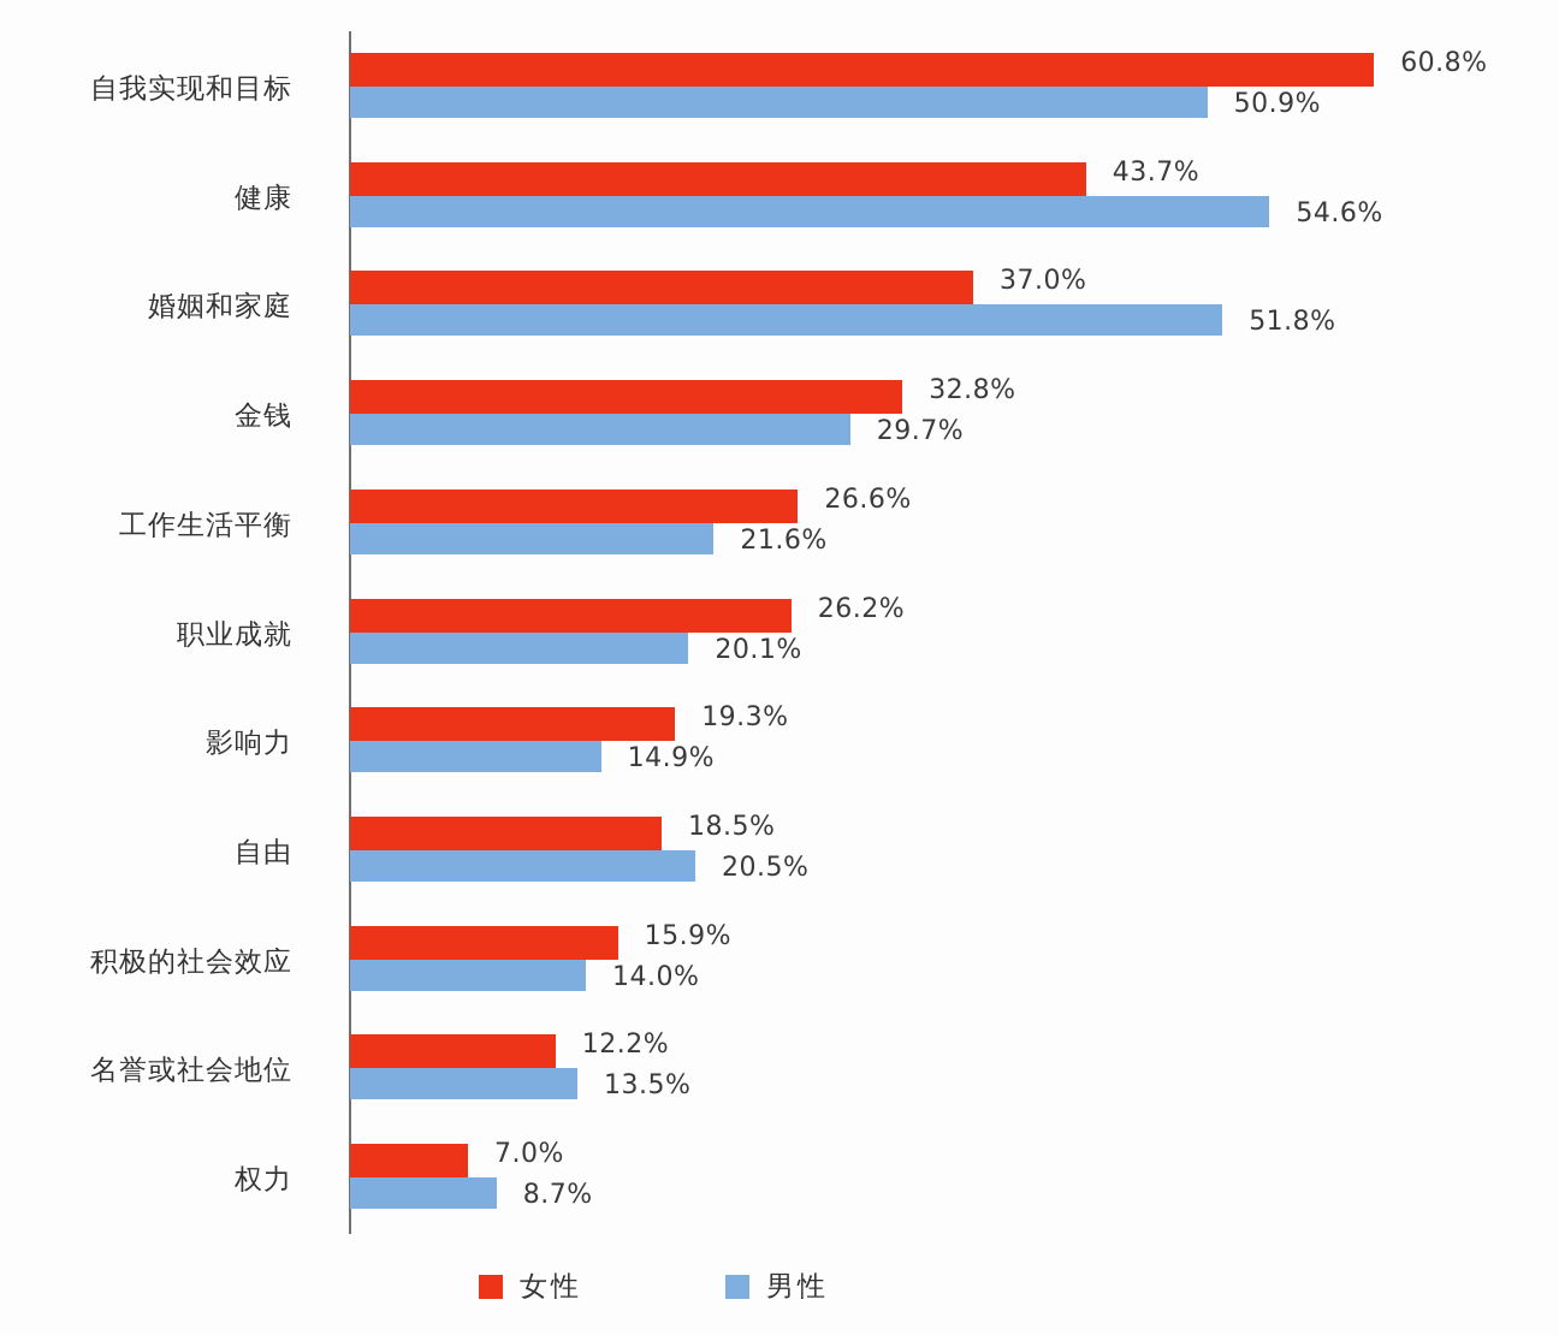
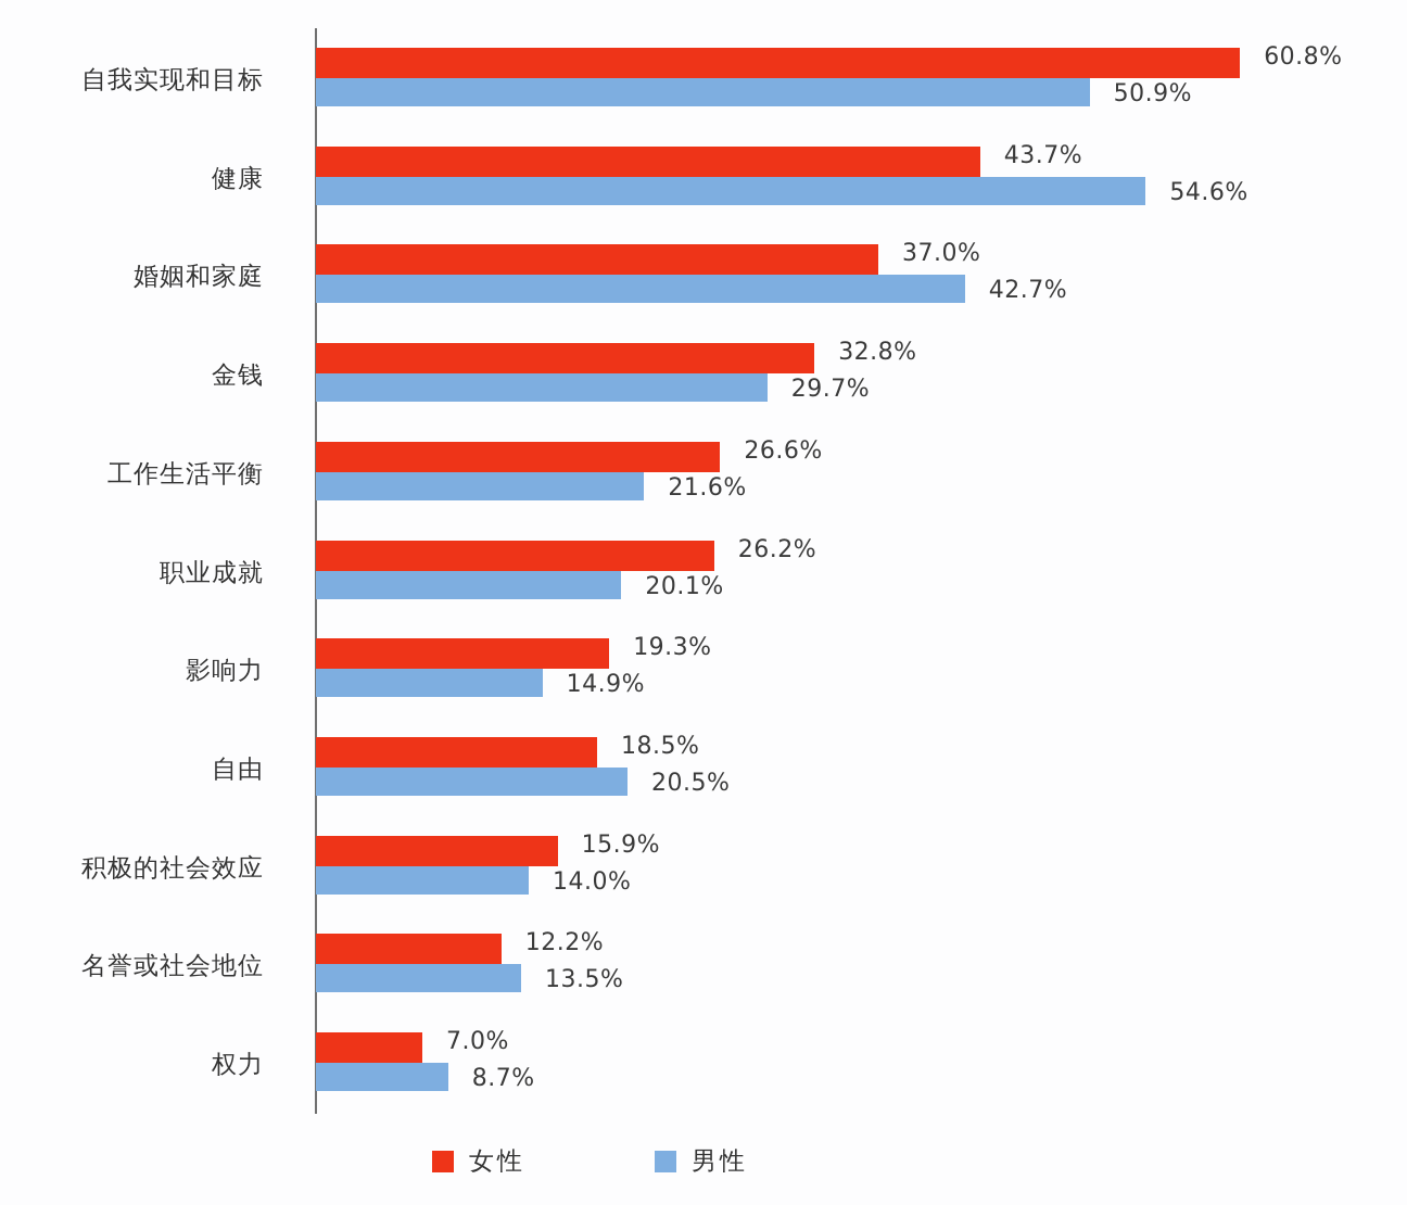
男性/婚姻和家庭: 51.8% -> 42.7%
